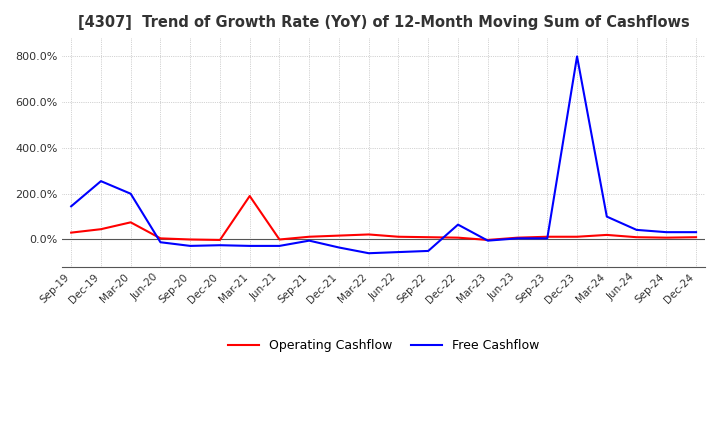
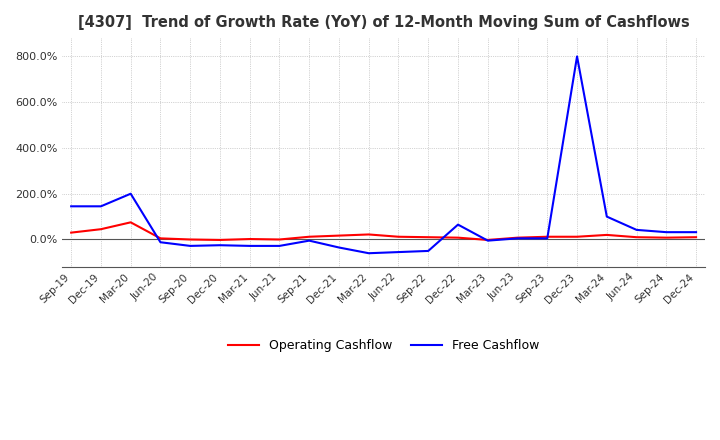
Free Cashflow/Dec-19: 255% -> 145%
Operating Cashflow/Mar-21: 190% -> 2%
